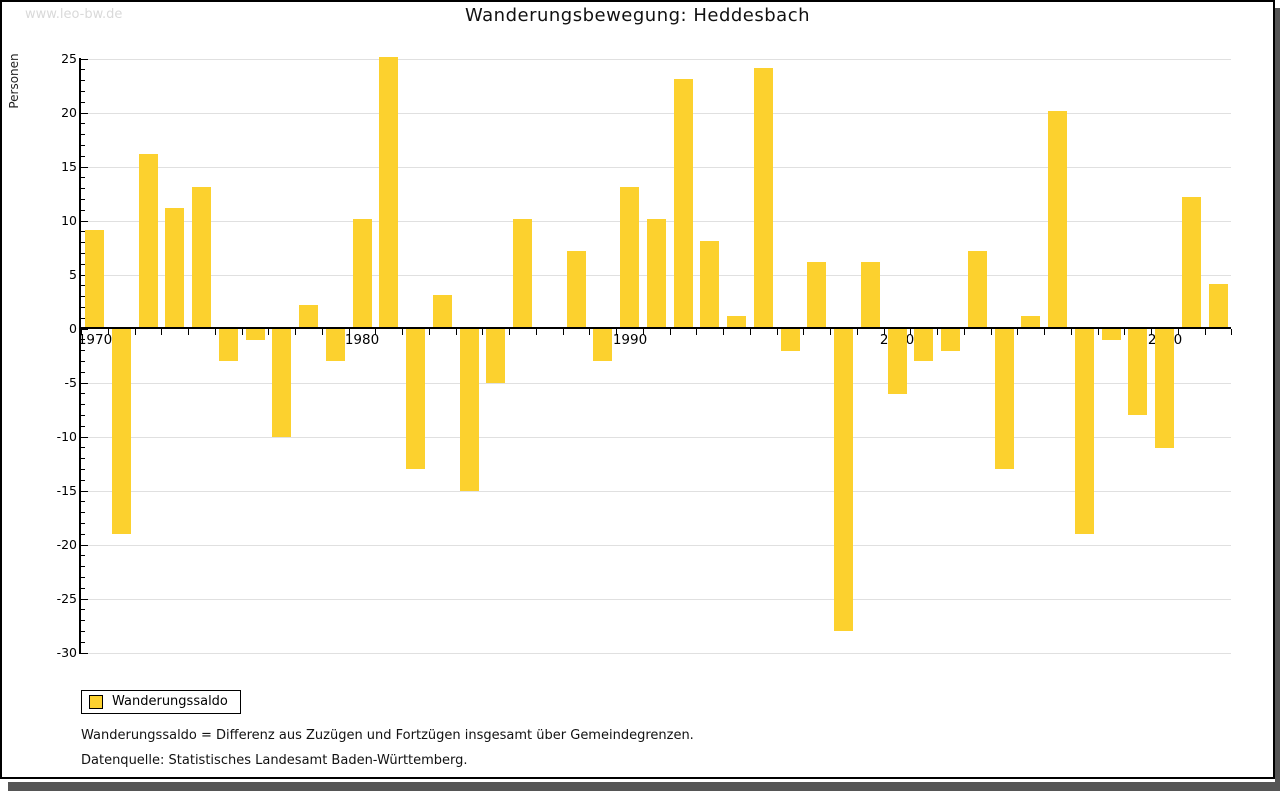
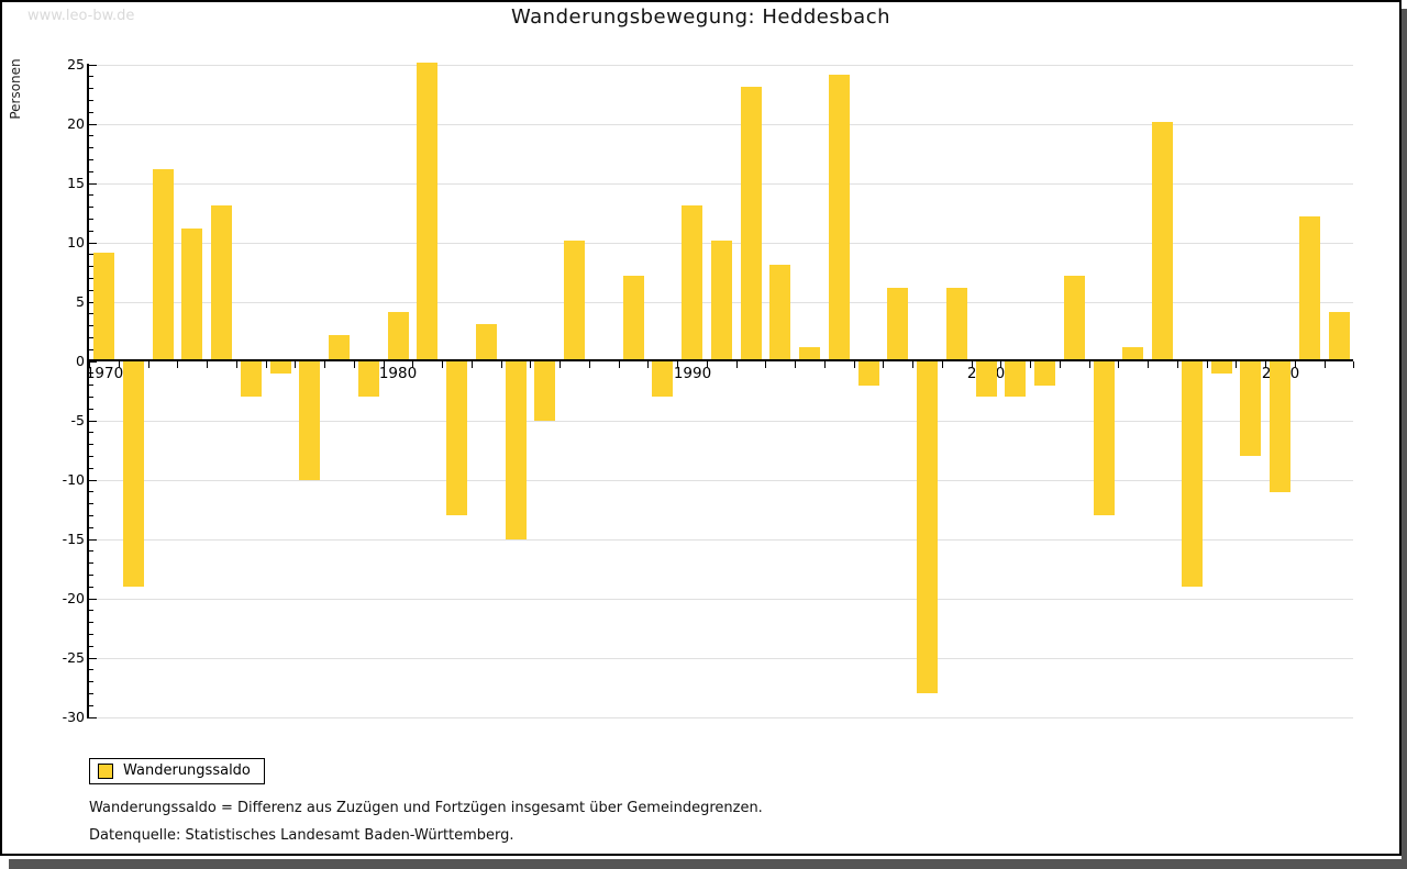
1980: 10 -> 4
2000: -6 -> -3
